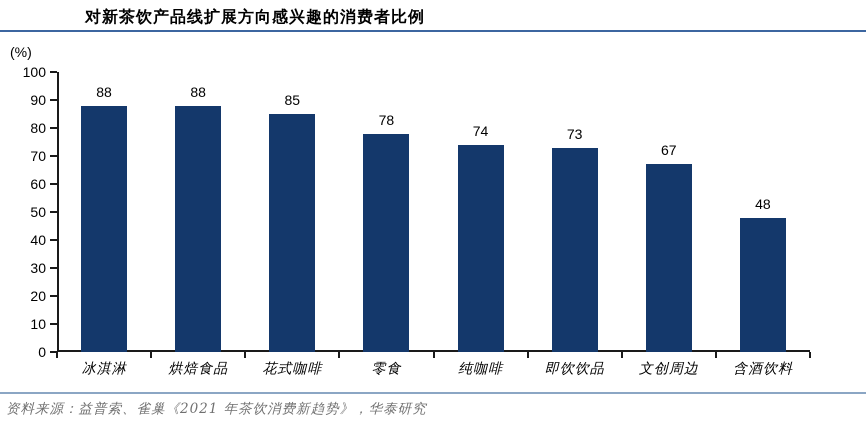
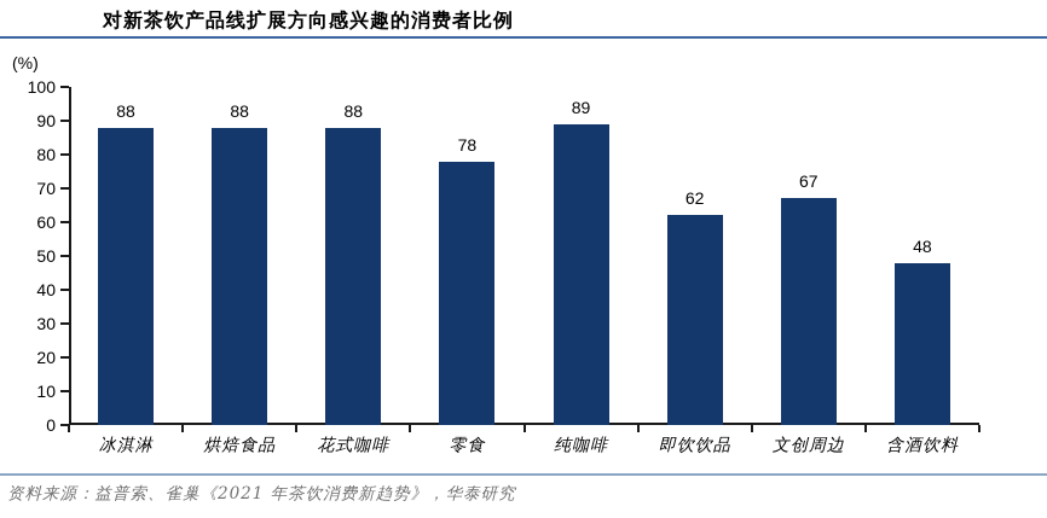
花式咖啡: 85 -> 88
纯咖啡: 74 -> 89
即饮饮品: 73 -> 62
